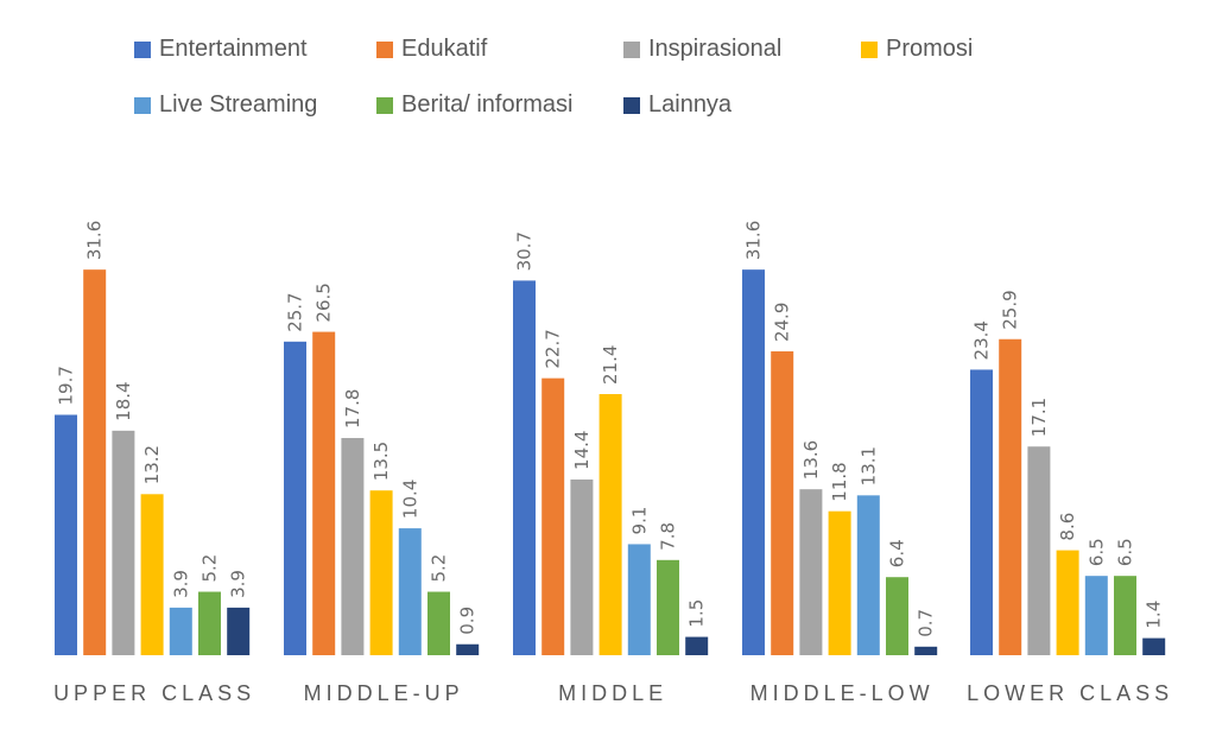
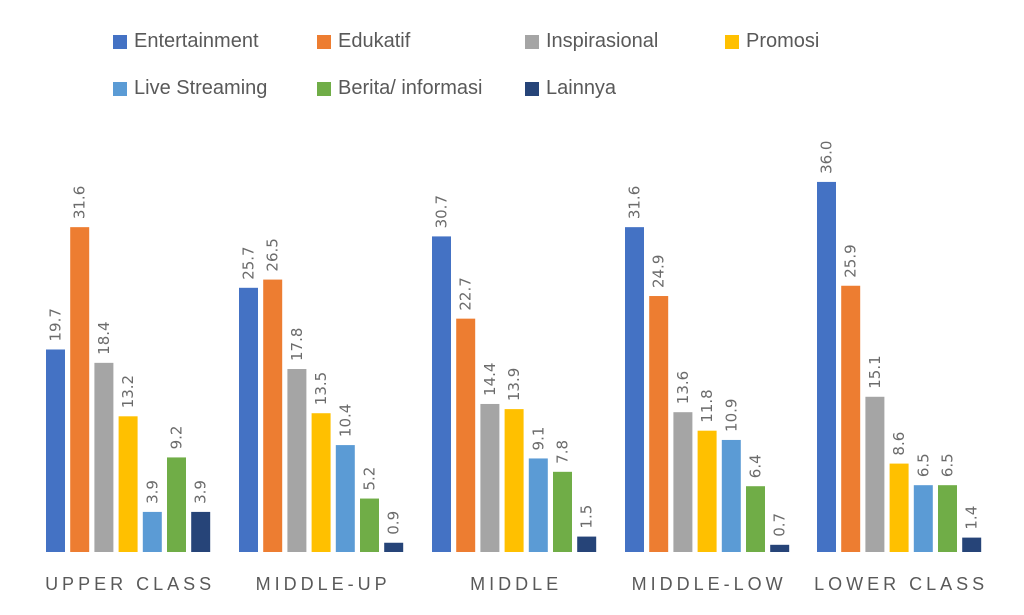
Berita/ informasi/UPPER CLASS: 5.2 -> 9.2
Promosi/MIDDLE: 21.4 -> 13.9
Live Streaming/MIDDLE-LOW: 13.1 -> 10.9
Entertainment/LOWER CLASS: 23.4 -> 36.0
Inspirasional/LOWER CLASS: 17.1 -> 15.1
